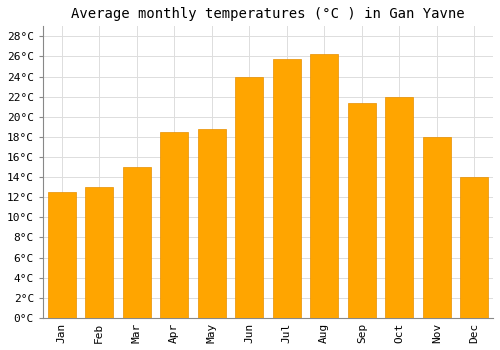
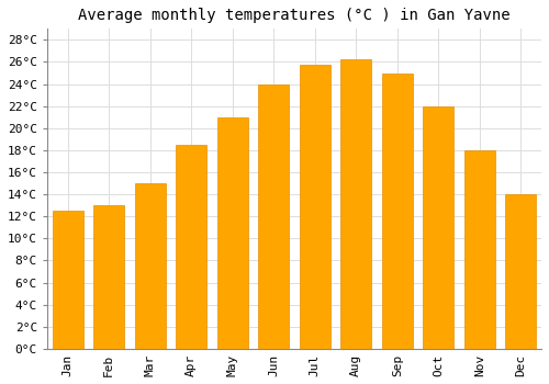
May: 18.8°C -> 21.0°C
Sep: 21.4°C -> 25.0°C
